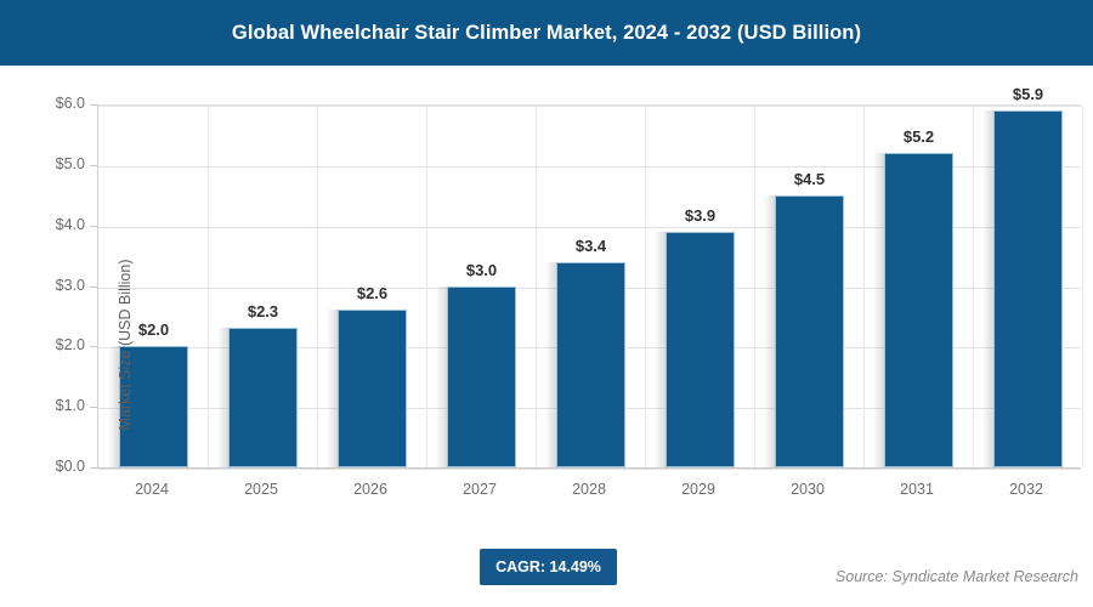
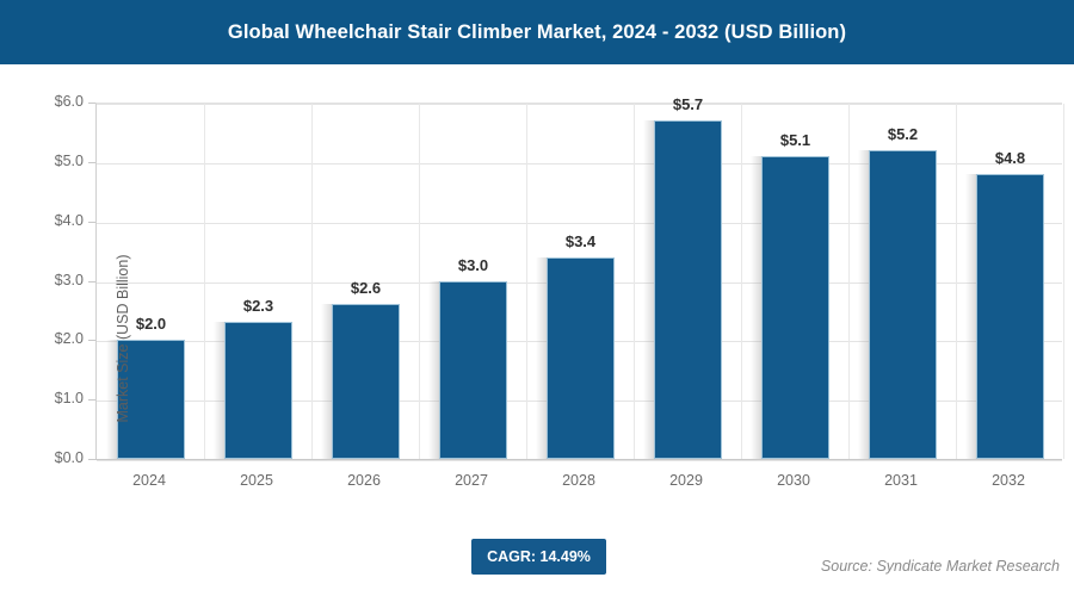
2029: $3.9 -> $5.7
2030: $4.5 -> $5.1
2032: $5.9 -> $4.8
